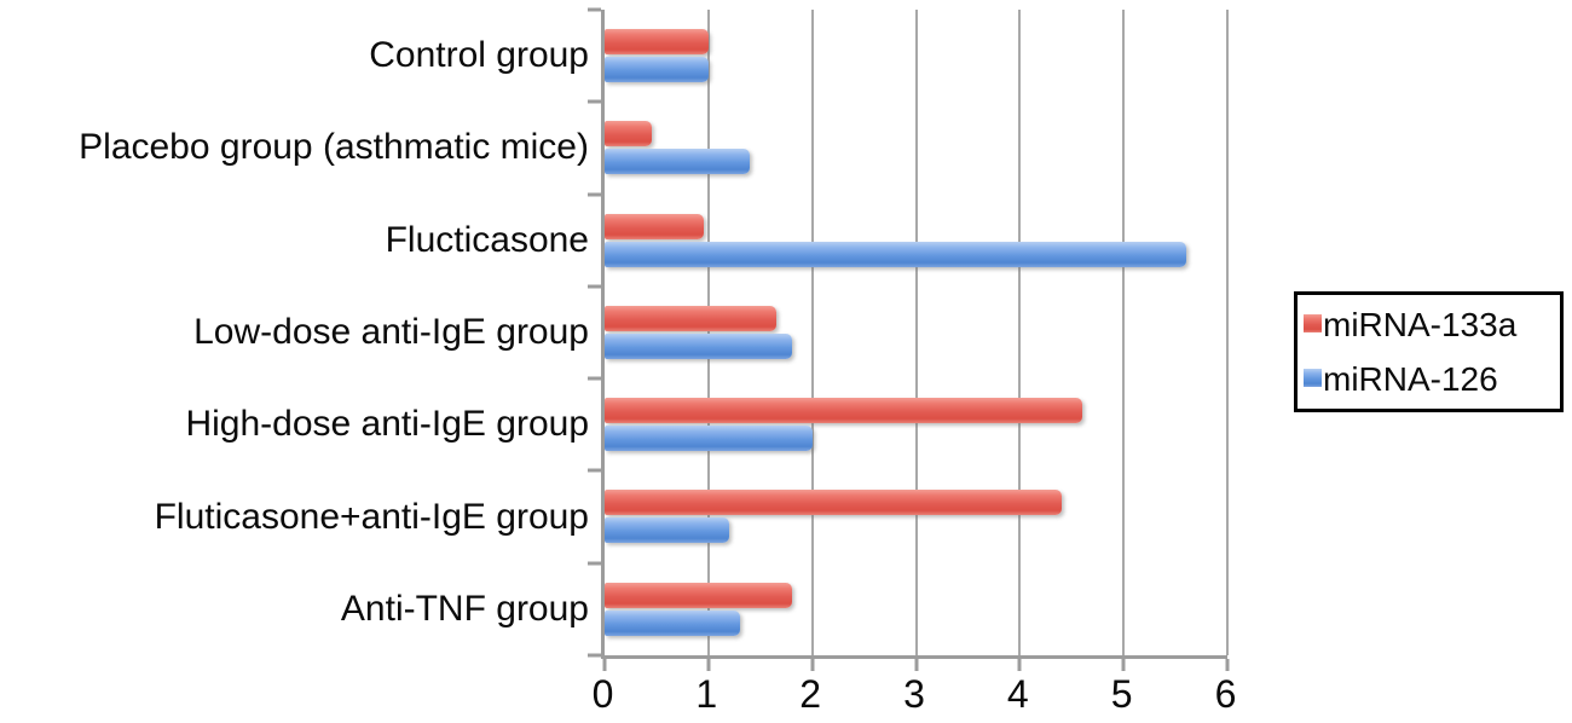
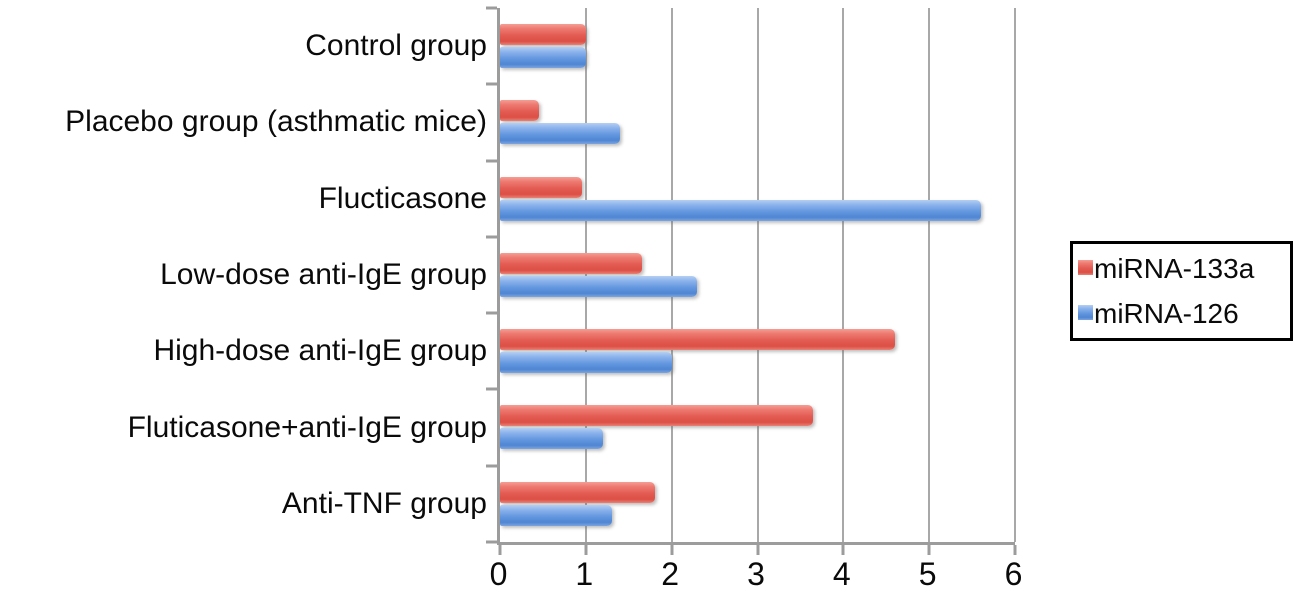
miRNA-126/Low-dose anti-IgE group: 1.8 -> 2.3
miRNA-133a/Fluticasone+anti-IgE group: 4.4 -> 3.6
